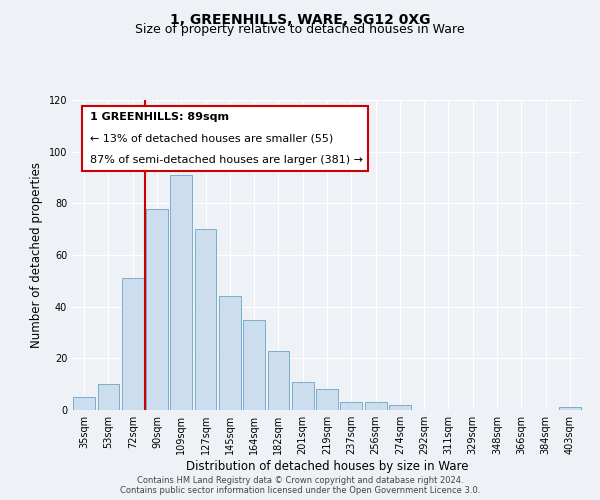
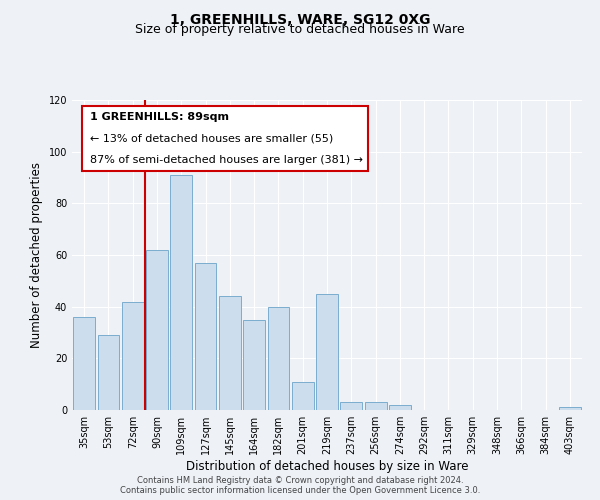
35sqm: 5 -> 36
53sqm: 10 -> 29
72sqm: 51 -> 42
90sqm: 78 -> 62
127sqm: 70 -> 57
182sqm: 23 -> 40
219sqm: 8 -> 45
